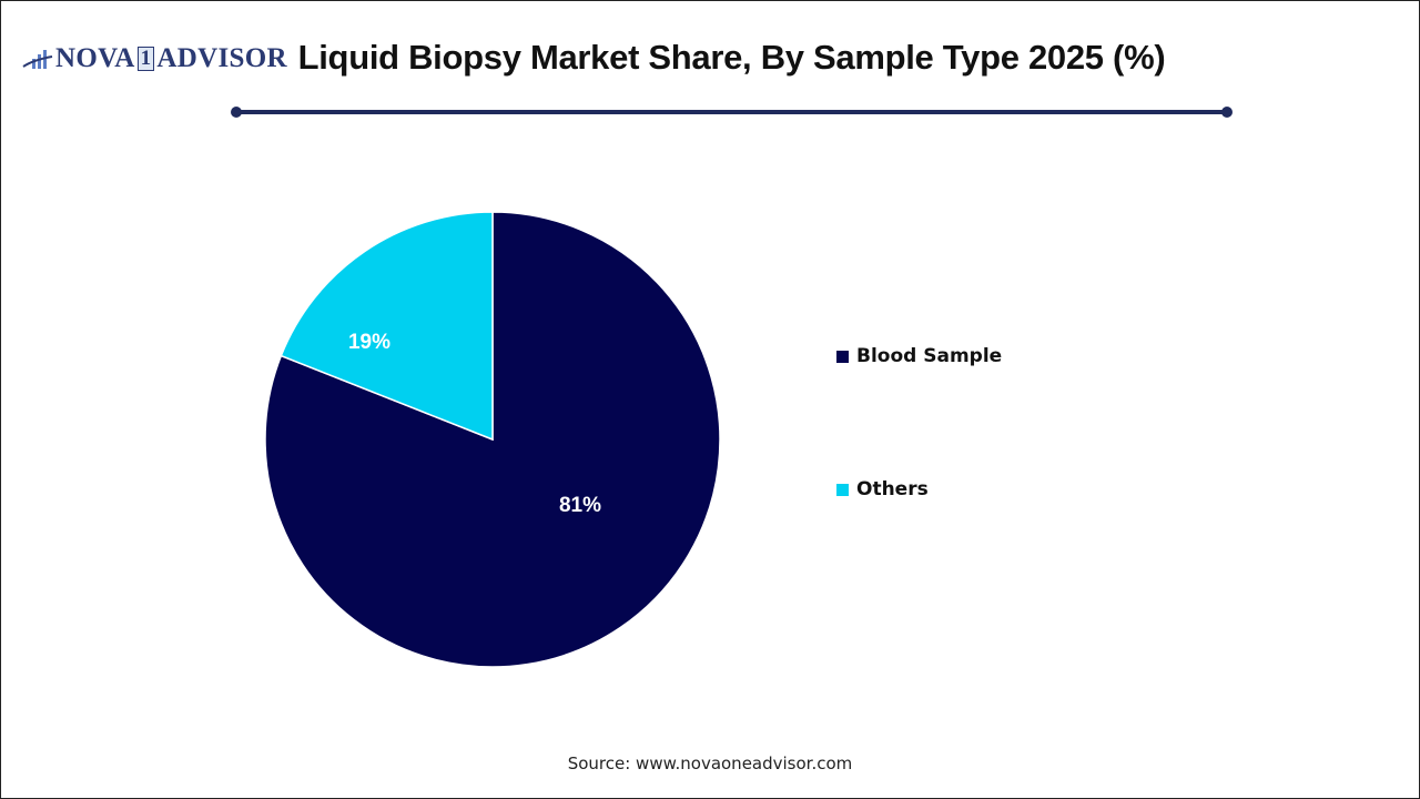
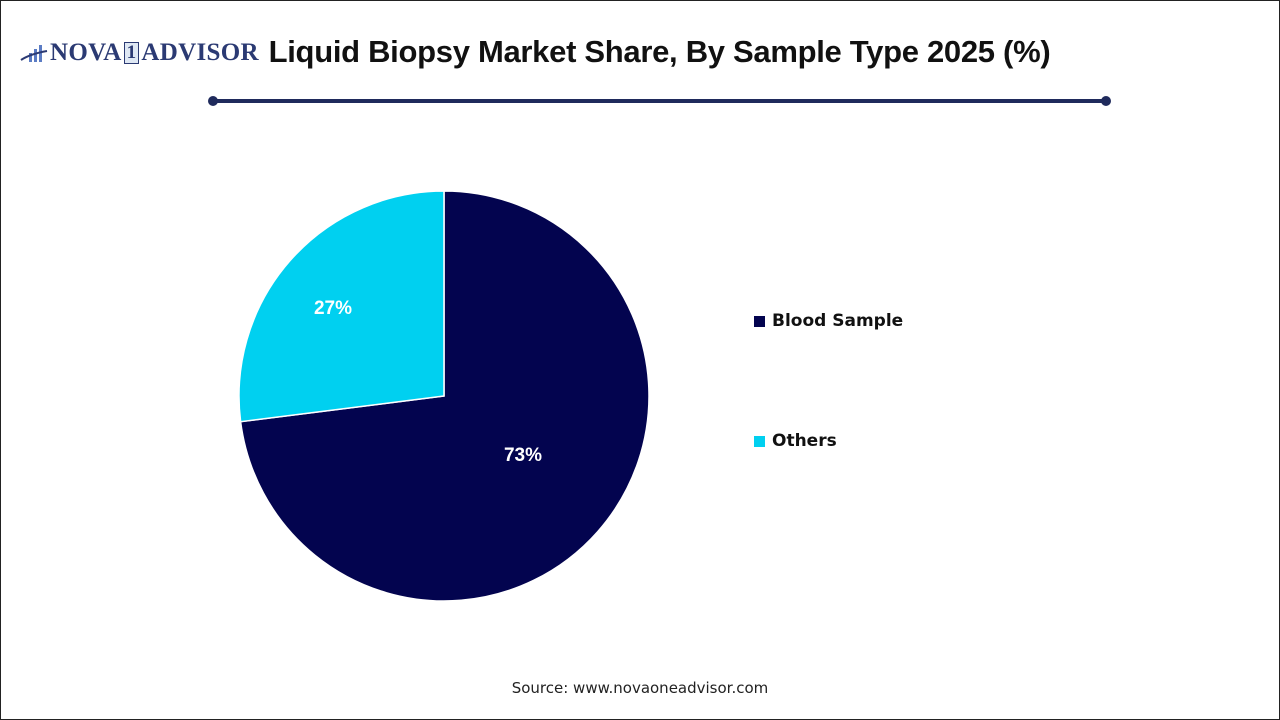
Blood Sample: 81% -> 73%
Others: 19% -> 27%
